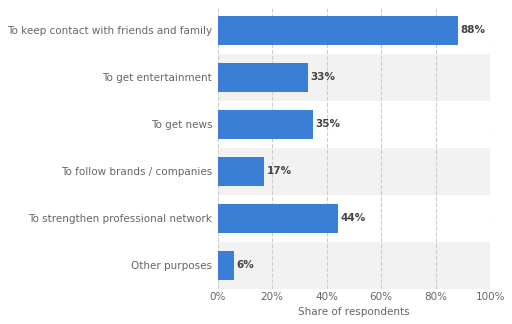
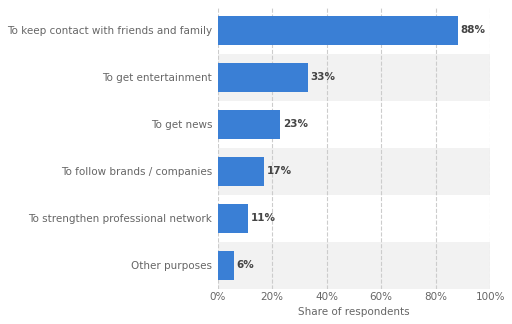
To get news: 35% -> 23%
To strengthen professional network: 44% -> 11%
